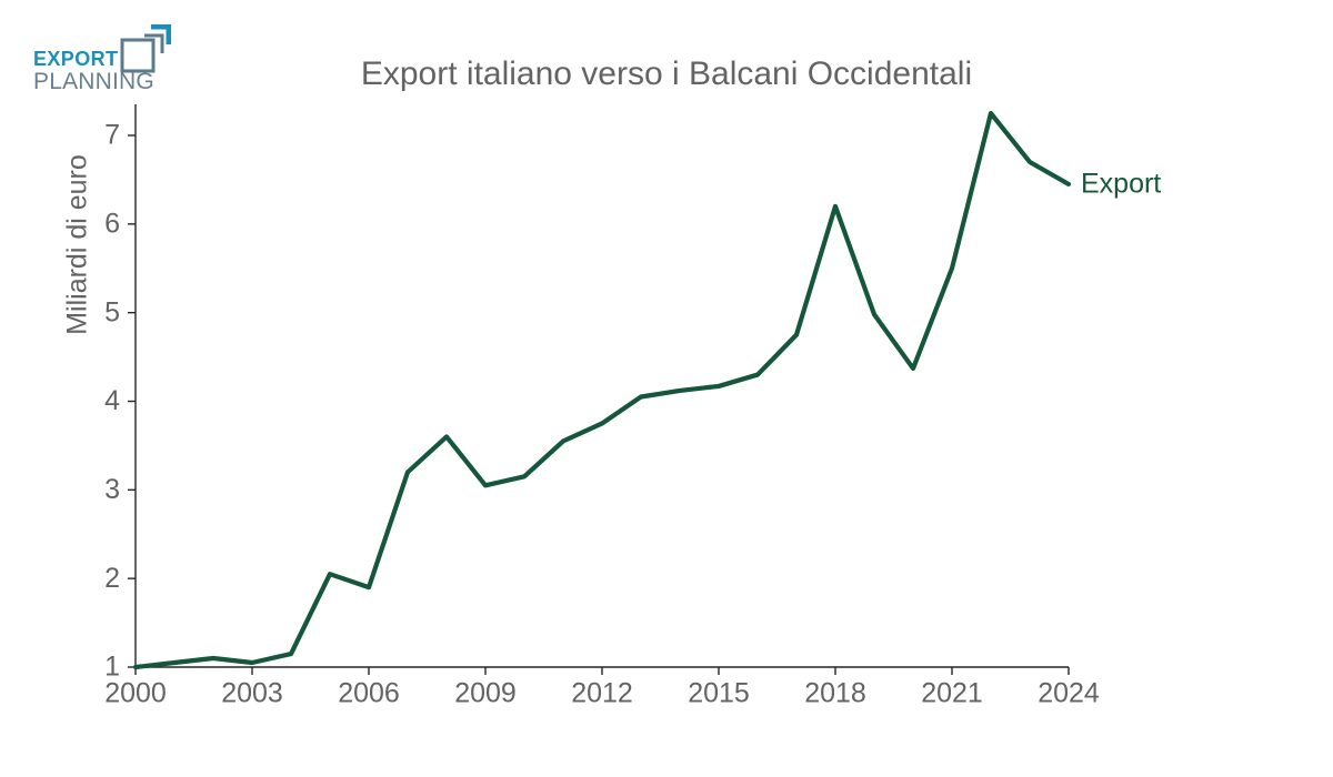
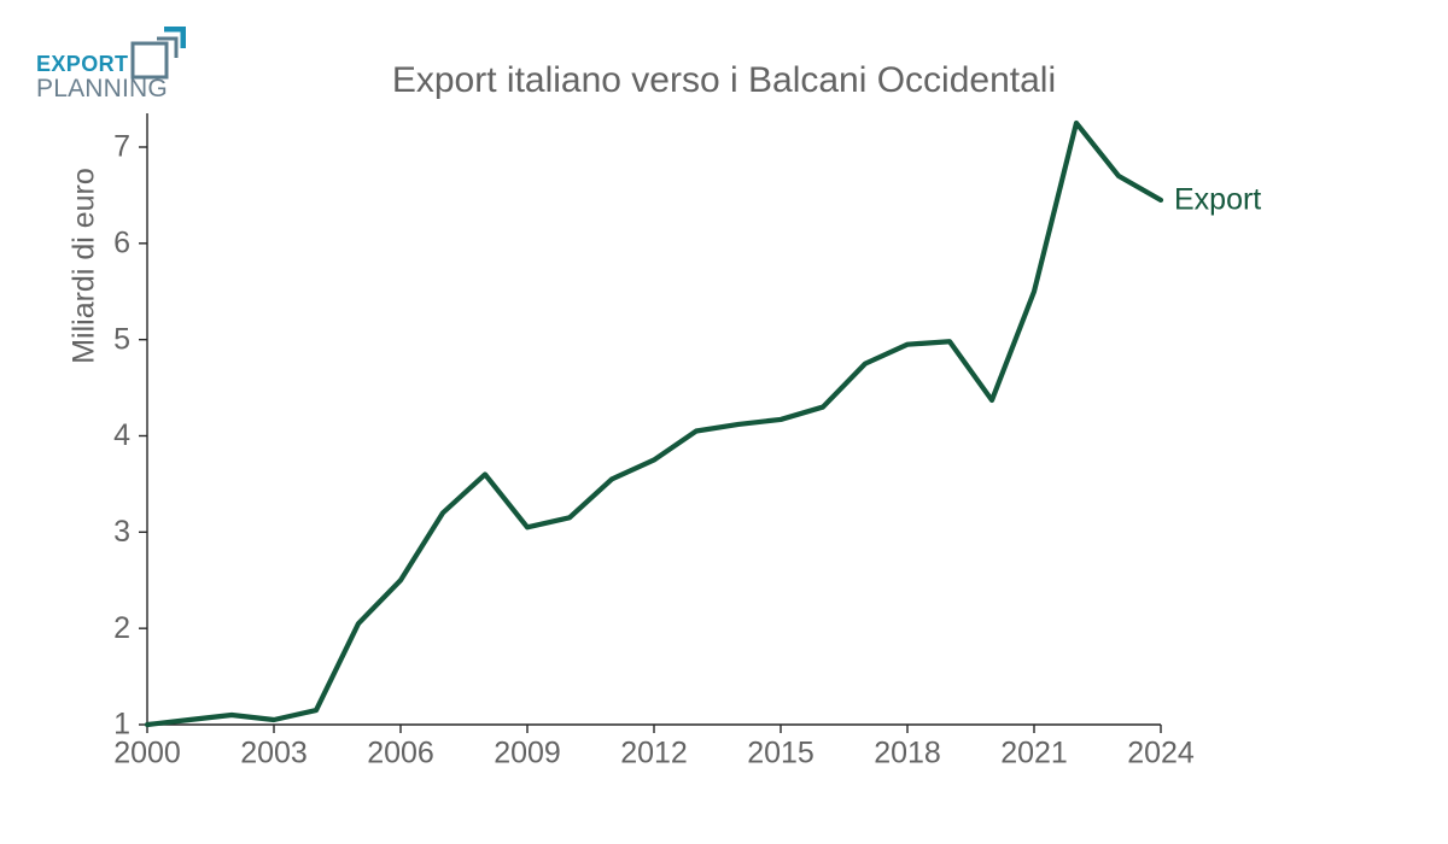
2006: 1.9 -> 2.5
2018: 6.2 -> 5.0
